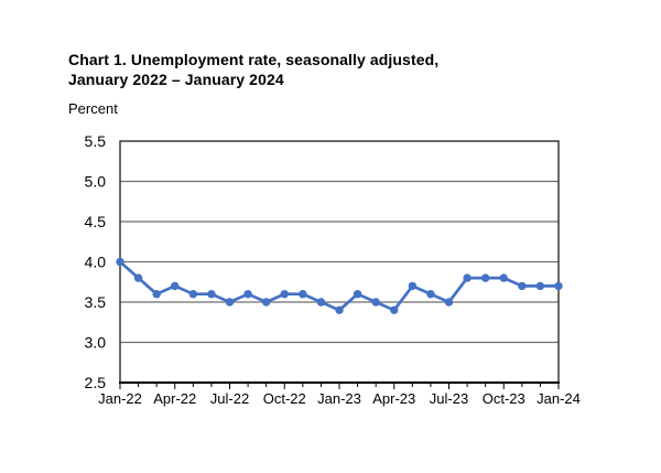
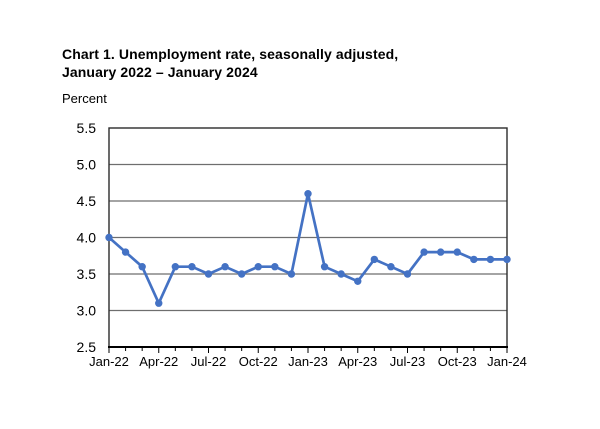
Apr-22: 3.7 -> 3.1
Jan-23: 3.4 -> 4.6
